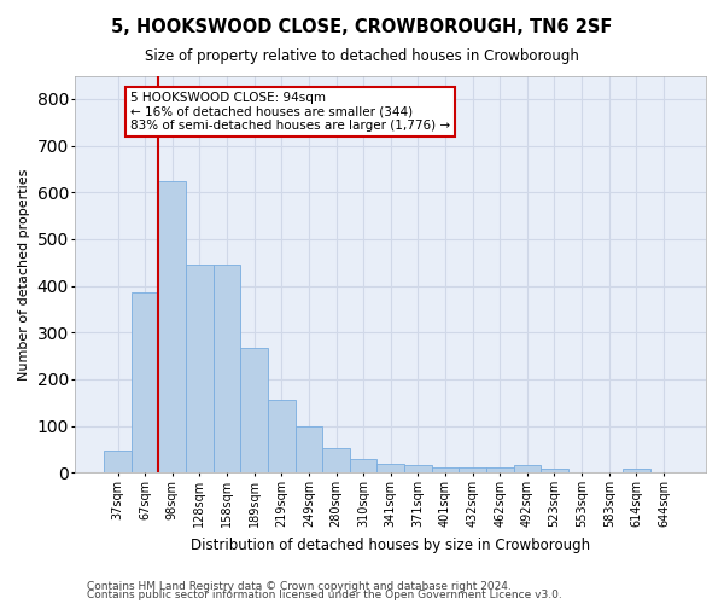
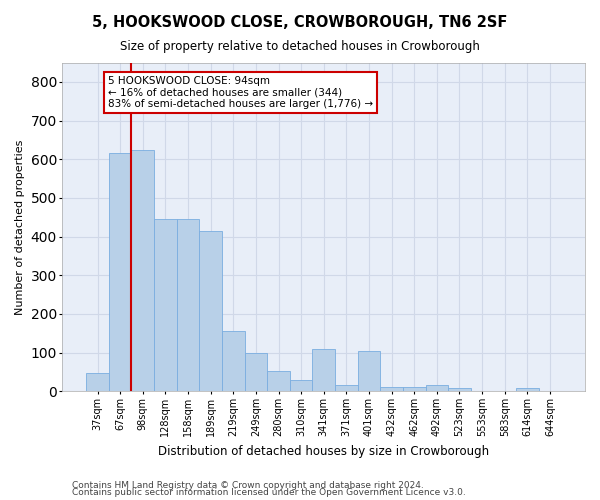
67sqm: 385 -> 615
189sqm: 268 -> 415
341sqm: 18 -> 110
401sqm: 12 -> 105
